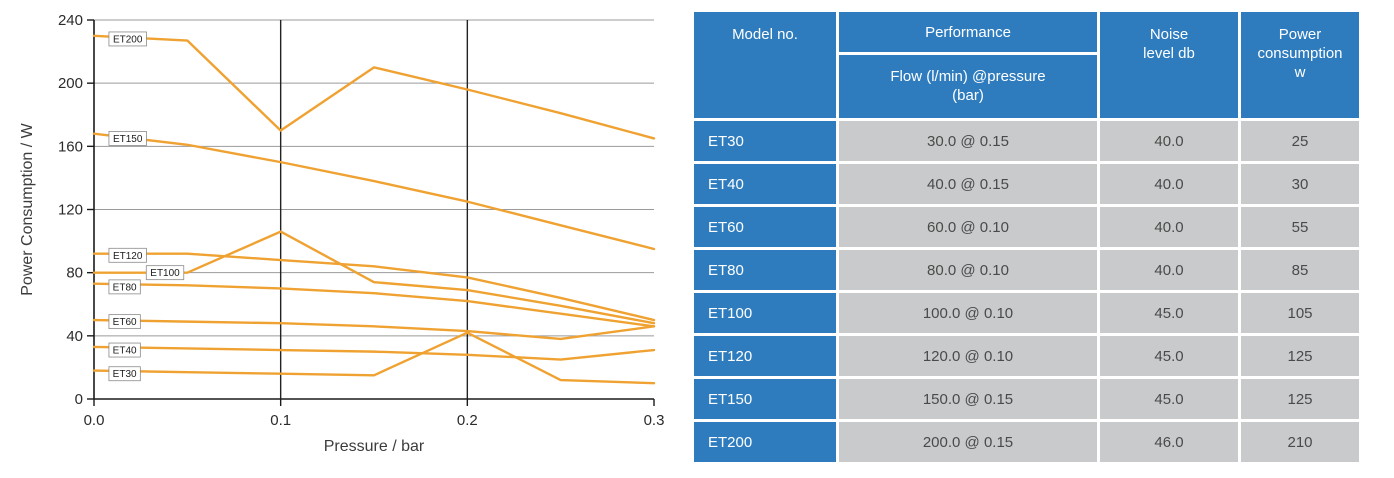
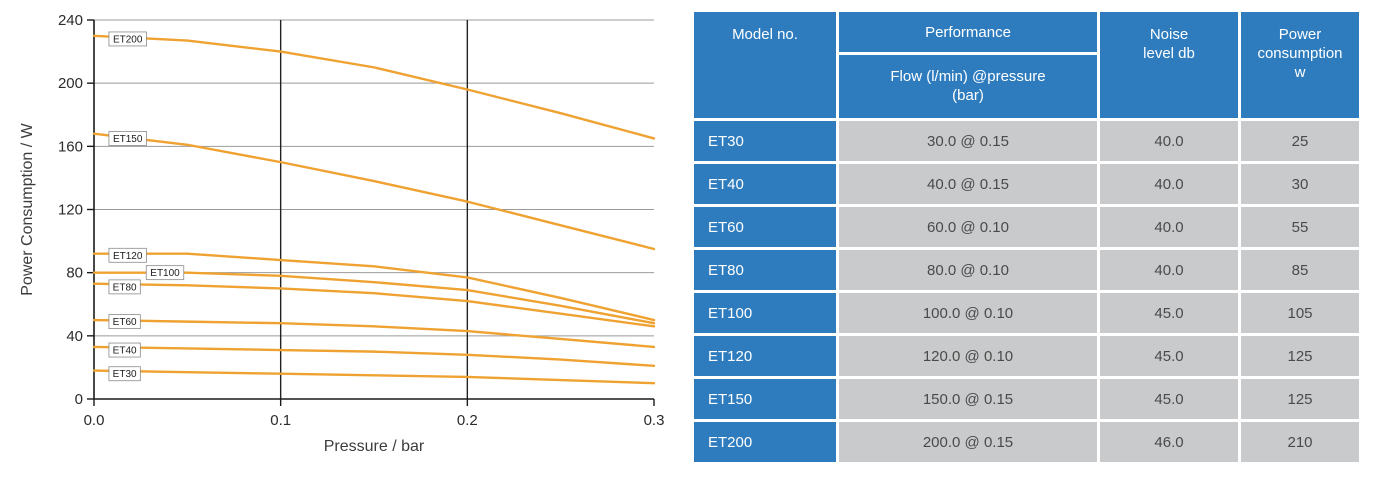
ET200/0.1: 170 -> 220
ET100/0.1: 106 -> 78
ET30/0.2: 42 -> 14
ET60/0.3: 46 -> 33
ET40/0.3: 31 -> 21
